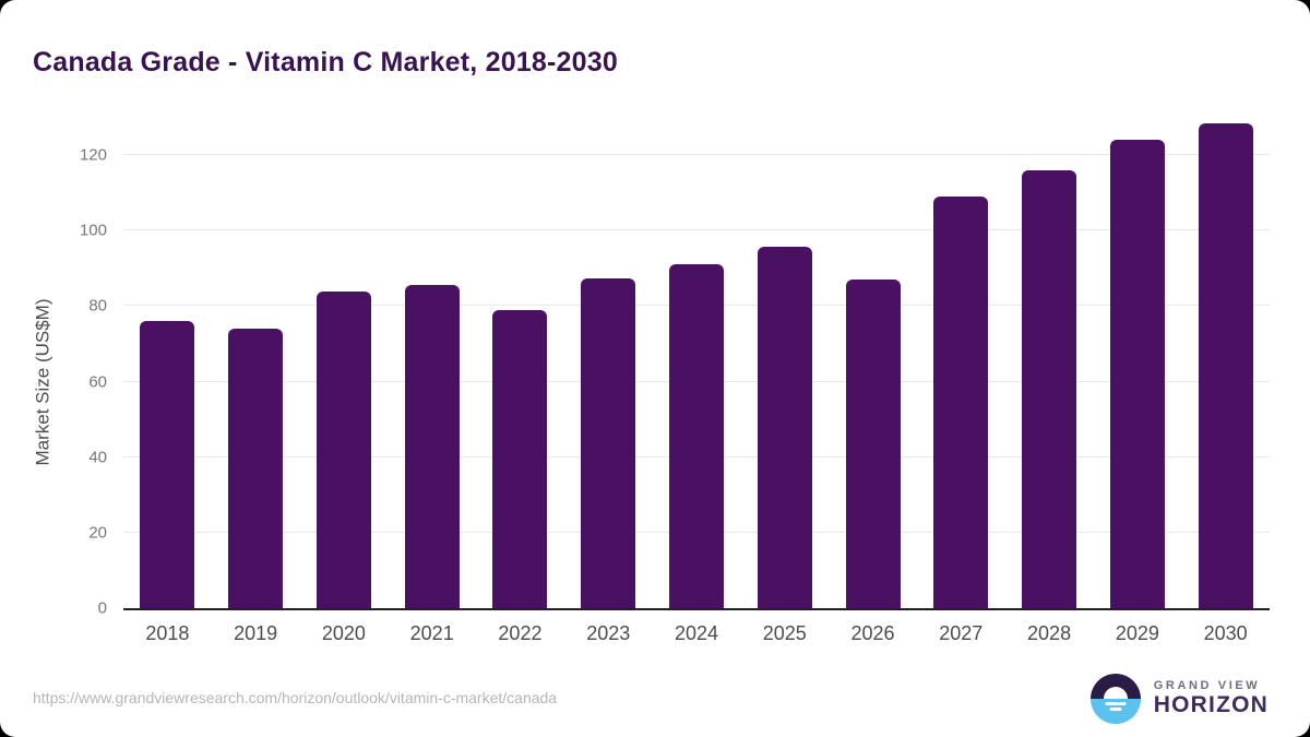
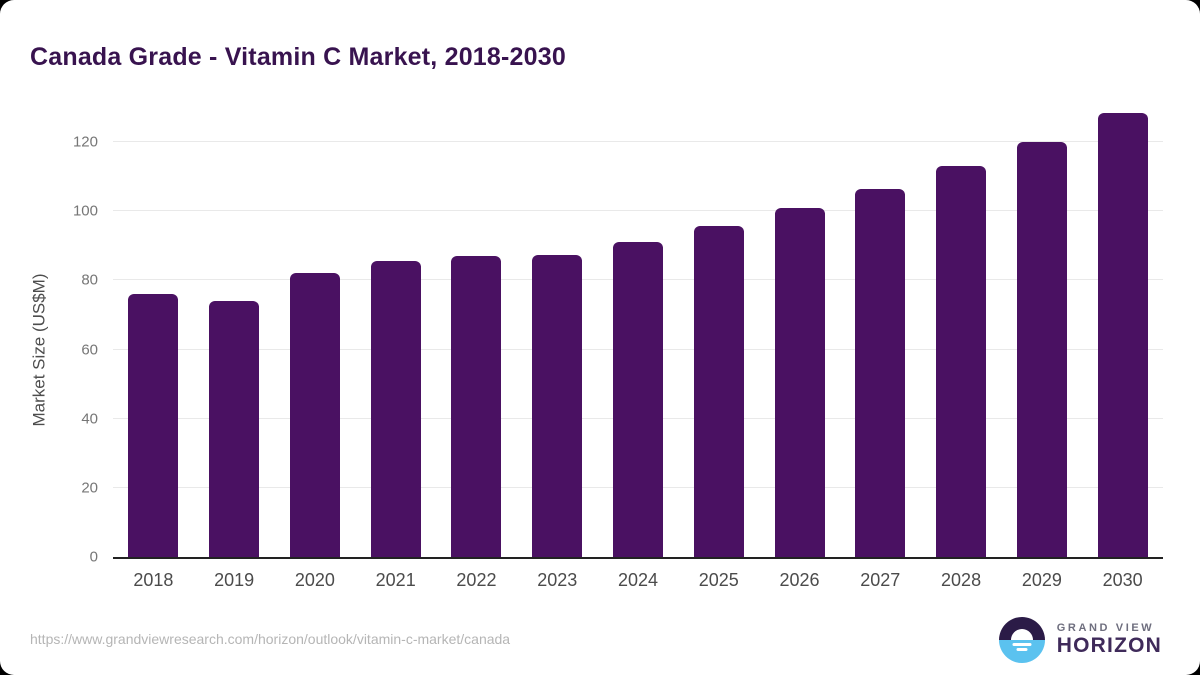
2020: 84 -> 82
2022: 79 -> 87
2026: 87 -> 101
2027: 109 -> 106
2028: 116 -> 113
2029: 124 -> 120
